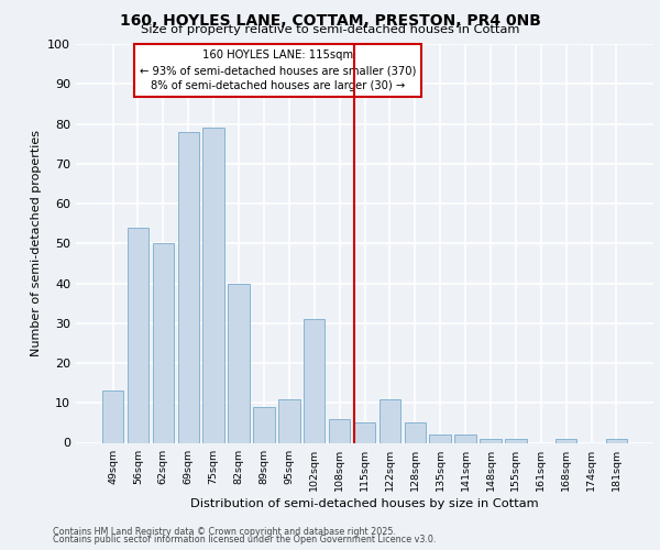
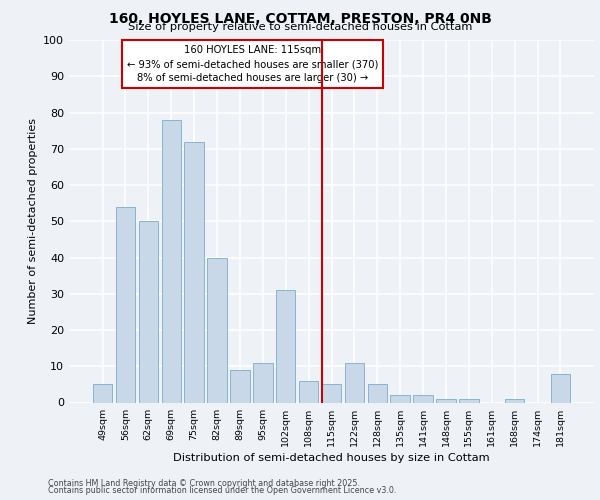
49sqm: 13 -> 5
75sqm: 79 -> 72
181sqm: 1 -> 8
